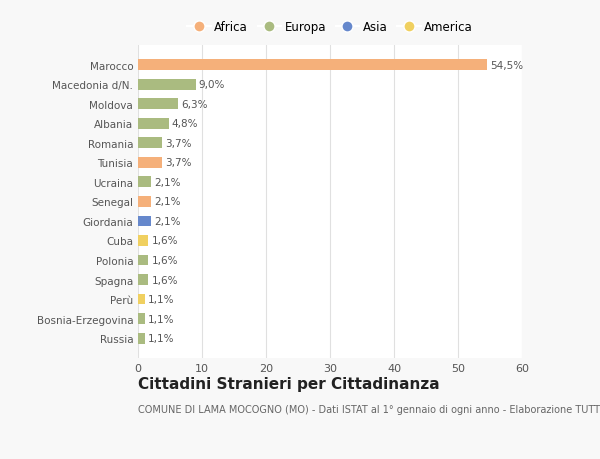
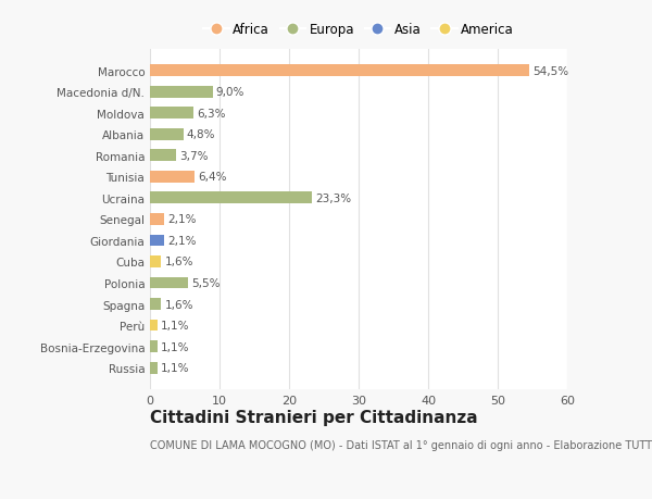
Tunisia: 3,7% -> 6,4%
Ucraina: 2,1% -> 23,3%
Polonia: 1,6% -> 5,5%
